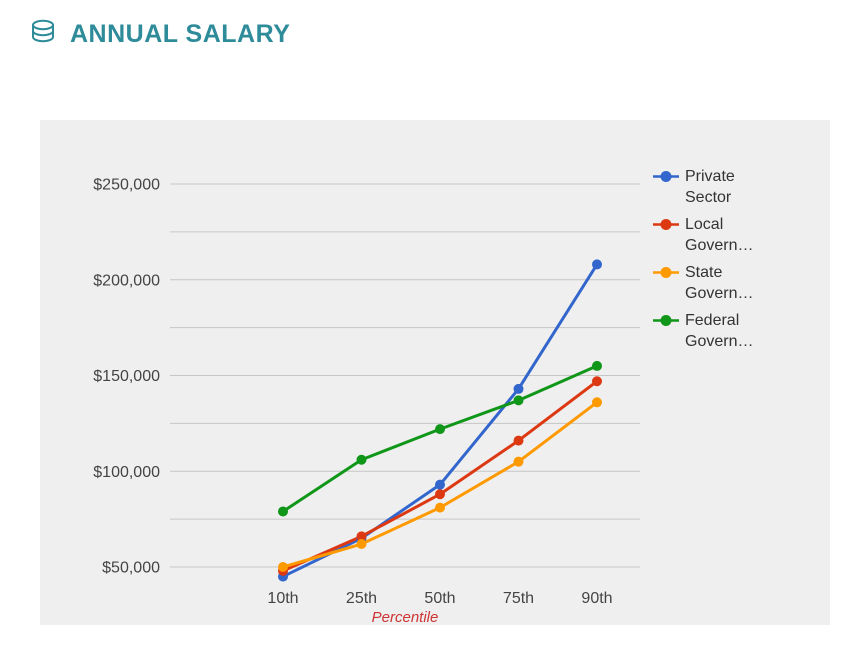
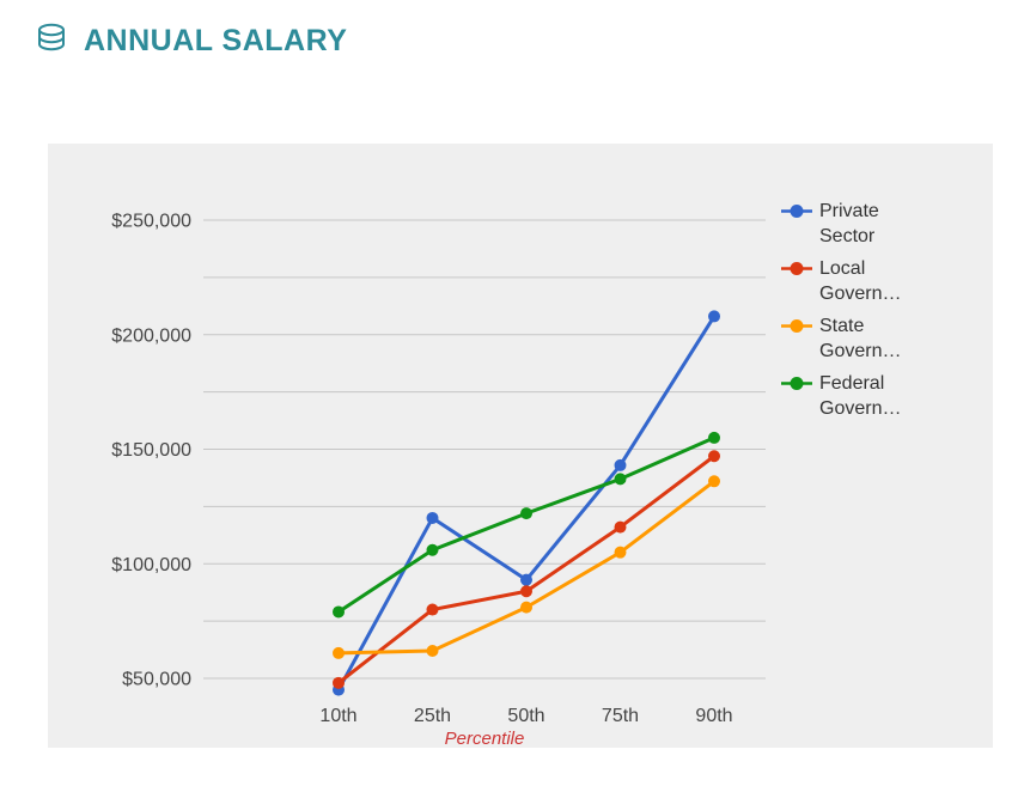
State Govern…/10th: $50000 -> $61000
Private Sector/25th: $65000 -> $120000
Local Govern…/25th: $66000 -> $80000
